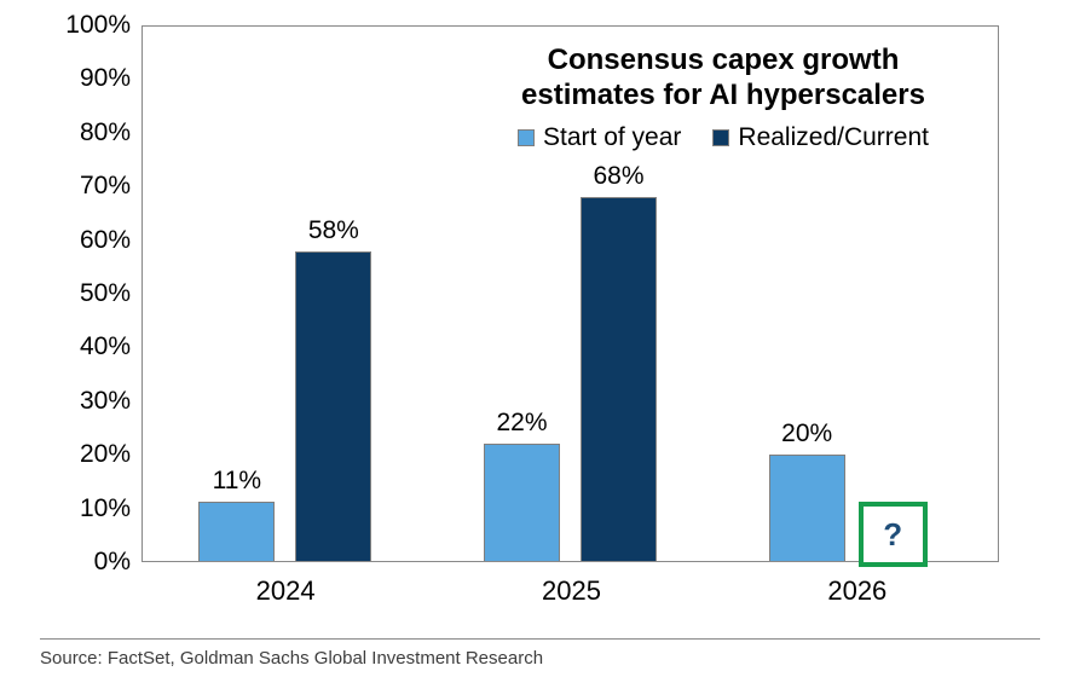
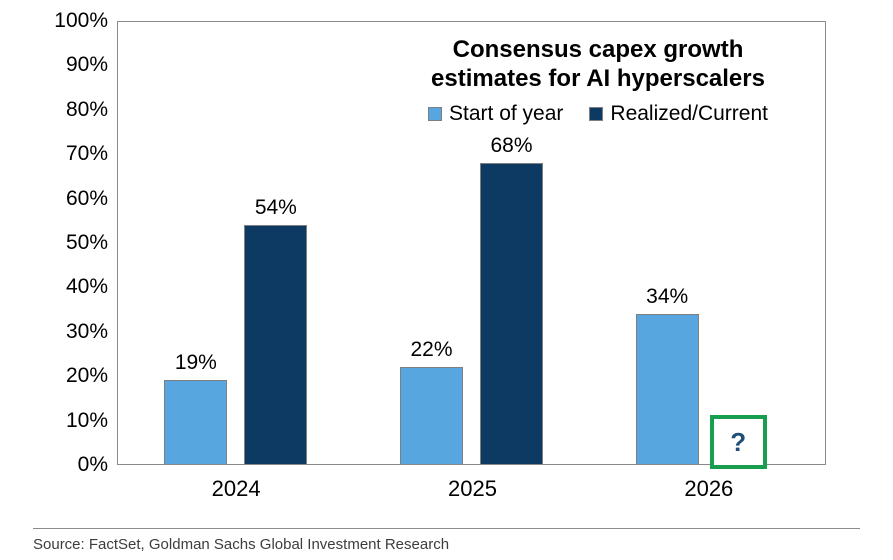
Start of year/2024: 11% -> 19%
Realized/Current/2024: 58% -> 54%
Start of year/2026: 20% -> 34%
